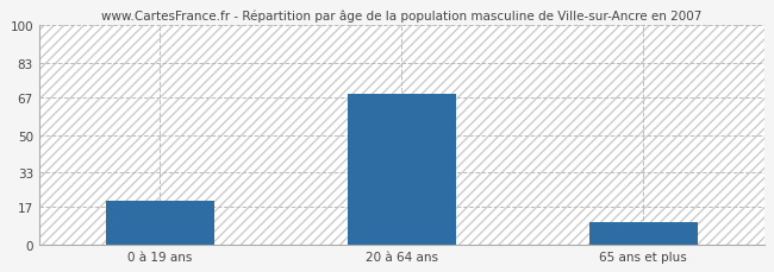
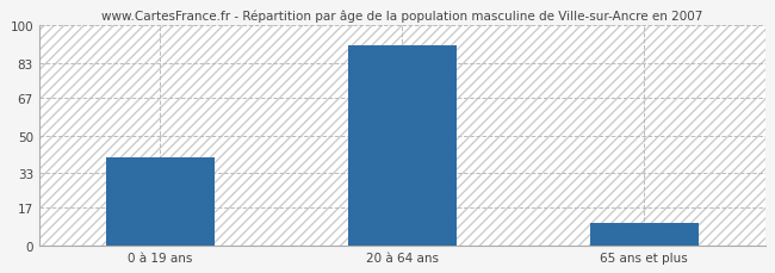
0 à 19 ans: 20 -> 40
20 à 64 ans: 69 -> 91
